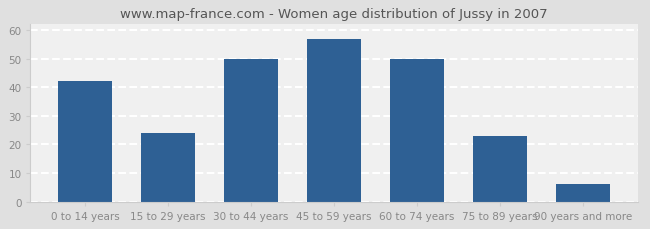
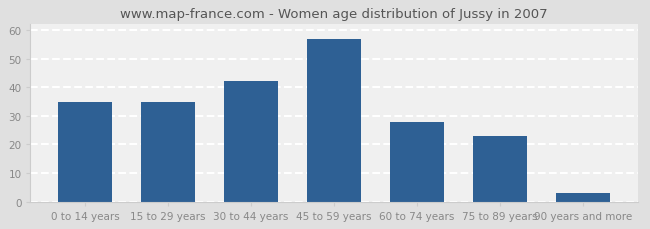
0 to 14 years: 42 -> 35
15 to 29 years: 24 -> 35
30 to 44 years: 50 -> 42
60 to 74 years: 50 -> 28
90 years and more: 6 -> 3
